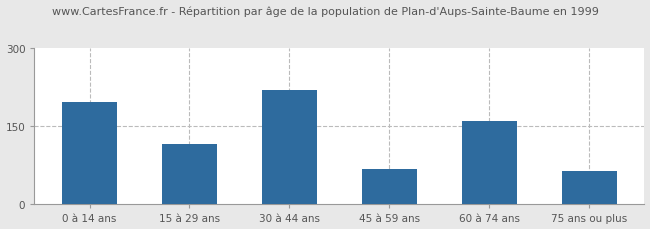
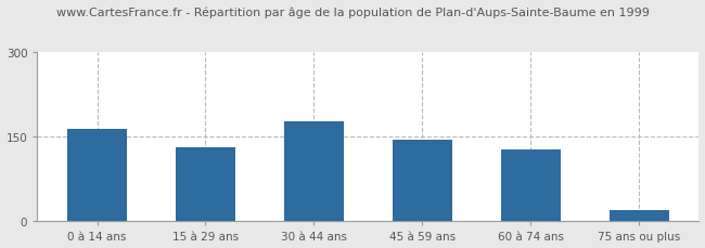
0 à 14 ans: 196 -> 163
15 à 29 ans: 116 -> 131
30 à 44 ans: 218 -> 176
45 à 59 ans: 68 -> 144
60 à 74 ans: 160 -> 127
75 ans ou plus: 64 -> 20
